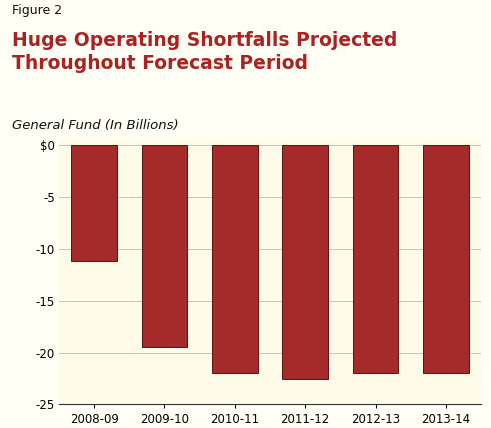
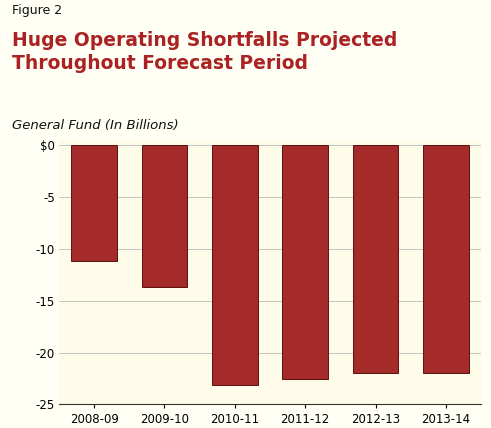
2009-10: -19.5 -> -13.7
2010-11: -22.0 -> -23.1
